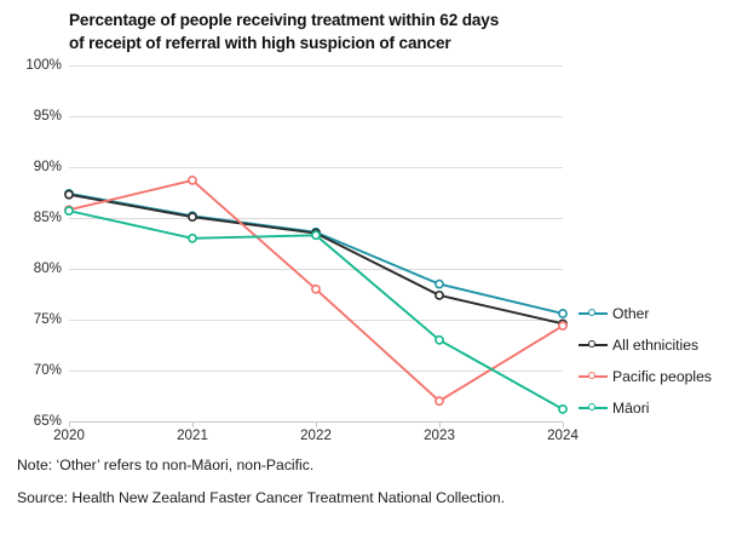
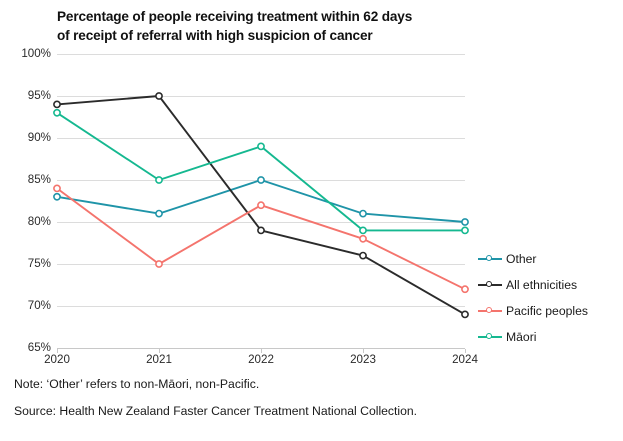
Other/2020: 87% -> 83%
All ethnicities/2020: 87% -> 94%
Pacific peoples/2020: 86% -> 84%
Māori/2020: 86% -> 93%
Other/2021: 85% -> 81%
All ethnicities/2021: 85% -> 95%
Pacific peoples/2021: 89% -> 75%
Māori/2021: 83% -> 85%
Other/2022: 84% -> 85%
All ethnicities/2022: 84% -> 79%
Pacific peoples/2022: 78% -> 82%
Māori/2022: 83% -> 89%
Other/2023: 78% -> 81%
All ethnicities/2023: 77% -> 76%
Pacific peoples/2023: 67% -> 78%
Māori/2023: 73% -> 79%
Other/2024: 76% -> 80%
All ethnicities/2024: 75% -> 69%
Pacific peoples/2024: 74% -> 72%
Māori/2024: 66% -> 79%
